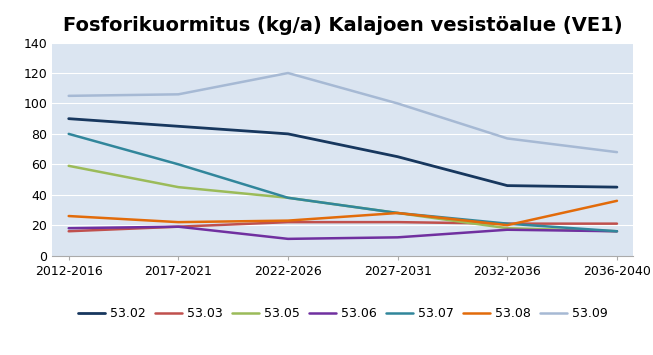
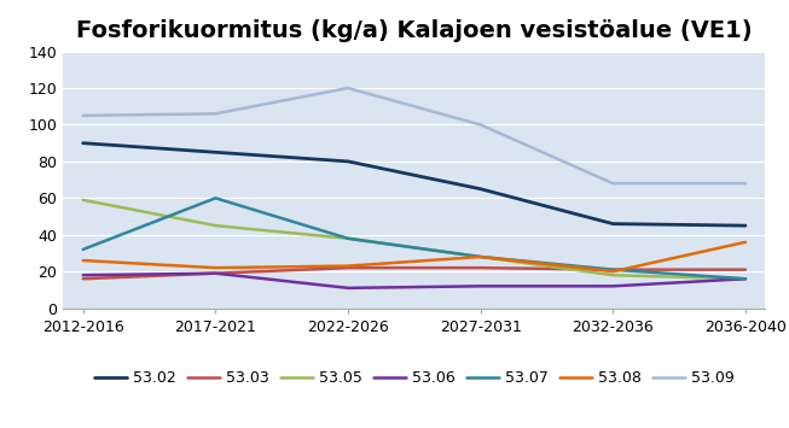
53.07/2012-2016: 80 -> 32
53.06/2032-2036: 17 -> 12
53.09/2032-2036: 77 -> 68
